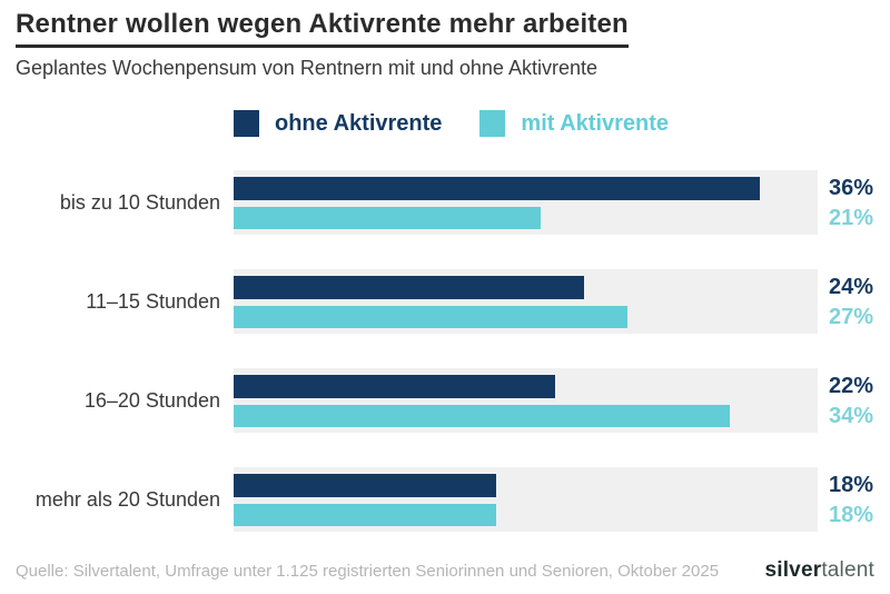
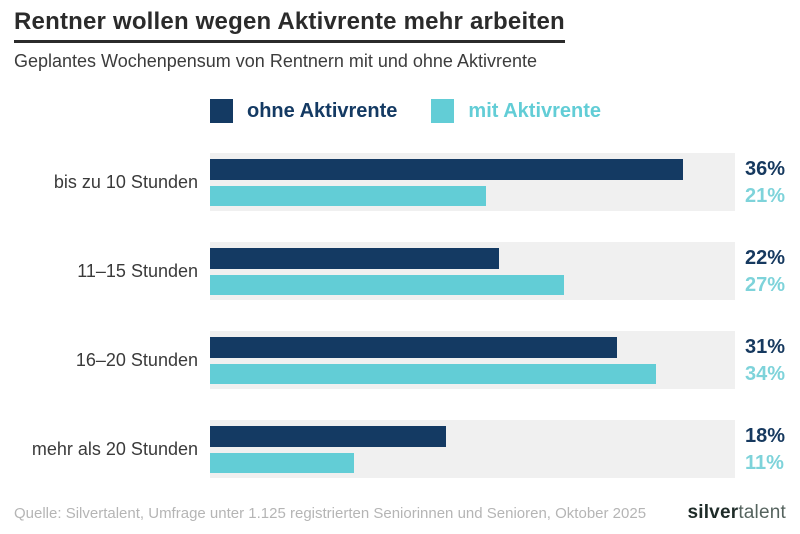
ohne Aktivrente/11–15 Stunden: 24% -> 22%
ohne Aktivrente/16–20 Stunden: 22% -> 31%
mit Aktivrente/mehr als 20 Stunden: 18% -> 11%
